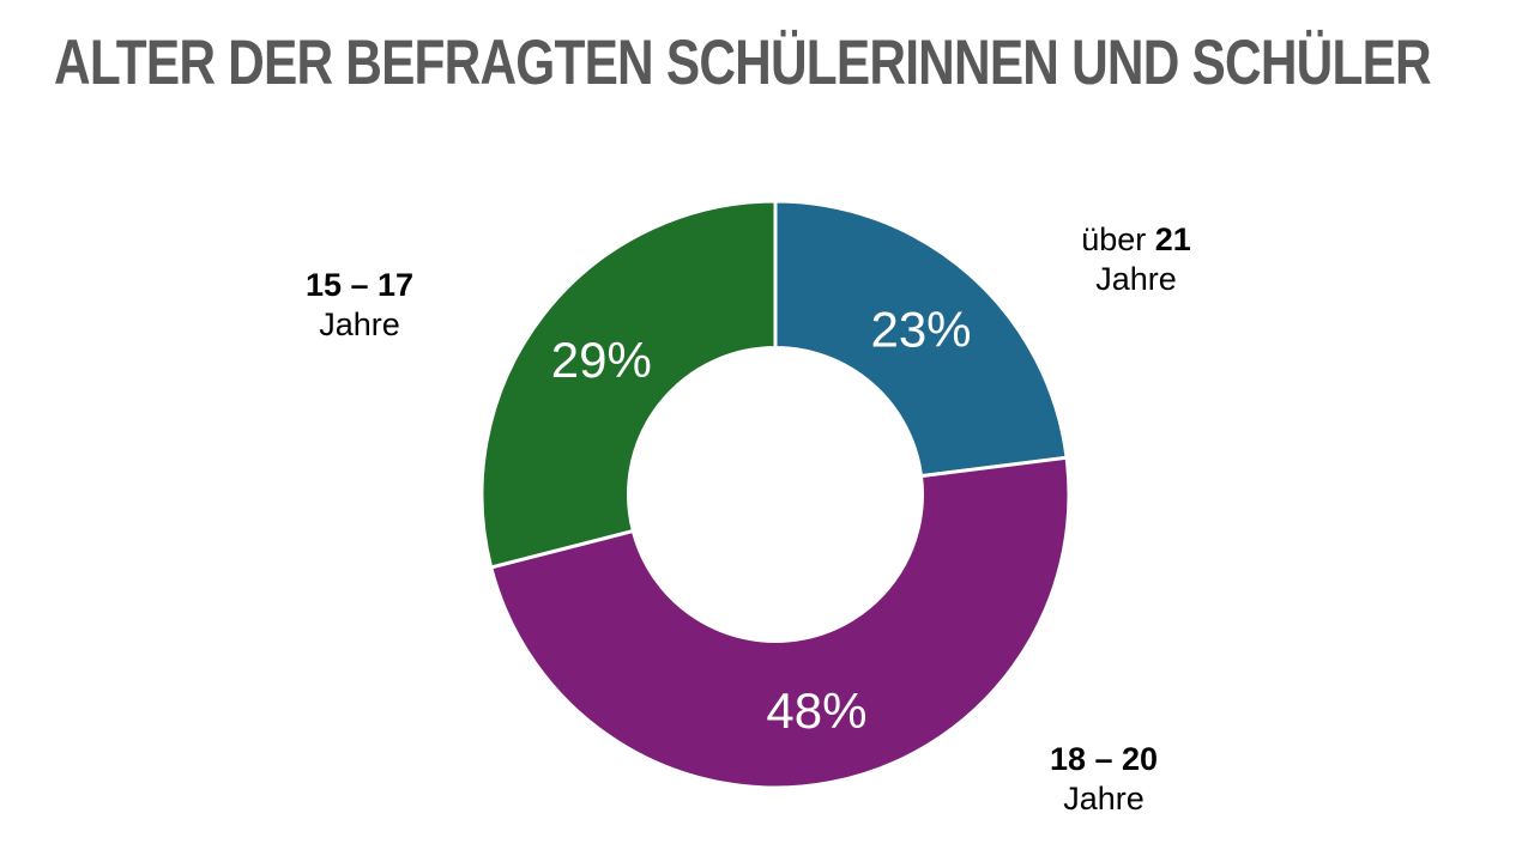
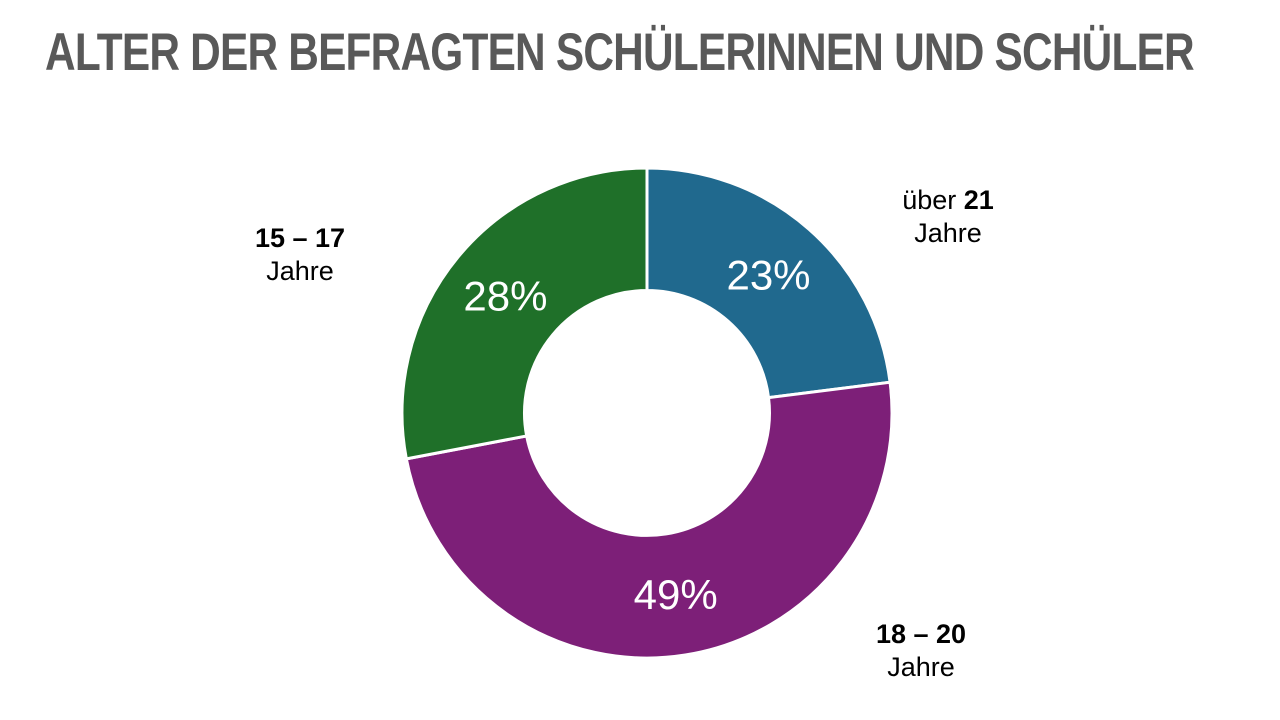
18 – 20 Jahre: 48% -> 49%
15 – 17 Jahre: 29% -> 28%
